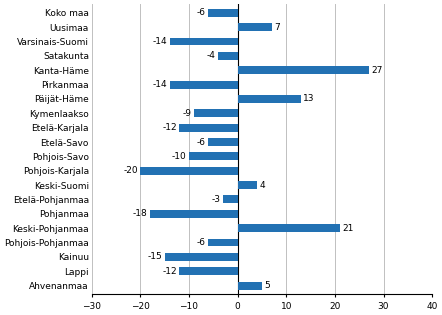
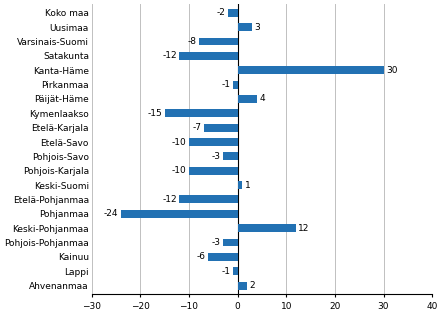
Koko maa: -6 -> -2
Uusimaa: 7 -> 3
Varsinais-Suomi: -14 -> -8
Satakunta: -4 -> -12
Kanta-Häme: 27 -> 30
Pirkanmaa: -14 -> -1
Päijät-Häme: 13 -> 4
Kymenlaakso: -9 -> -15
Etelä-Karjala: -12 -> -7
Etelä-Savo: -6 -> -10
Pohjois-Savo: -10 -> -3
Pohjois-Karjala: -20 -> -10
Keski-Suomi: 4 -> 1
Etelä-Pohjanmaa: -3 -> -12
Pohjanmaa: -18 -> -24
Keski-Pohjanmaa: 21 -> 12
Pohjois-Pohjanmaa: -6 -> -3
Kainuu: -15 -> -6
Lappi: -12 -> -1
Ahvenanmaa: 5 -> 2
